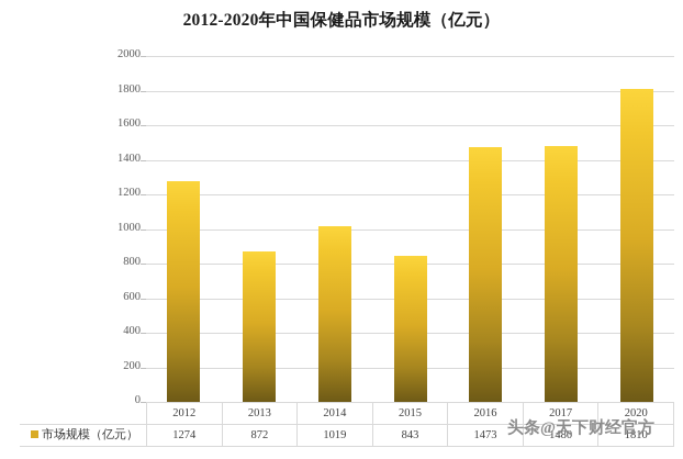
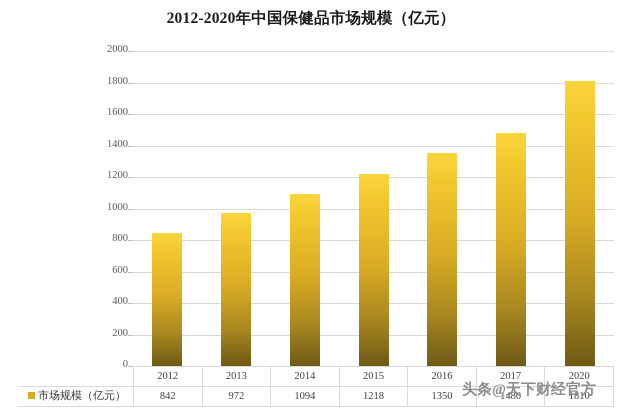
2012: 1274 -> 842
2013: 872 -> 972
2014: 1019 -> 1094
2015: 843 -> 1218
2016: 1473 -> 1350
